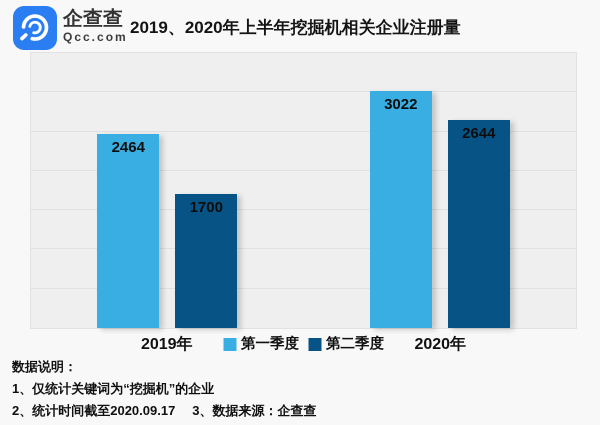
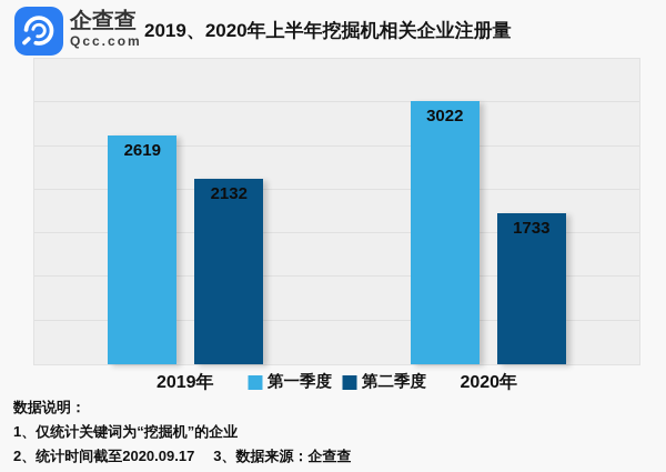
第一季度/2019年: 2464 -> 2619
第二季度/2019年: 1700 -> 2132
第二季度/2020年: 2644 -> 1733
